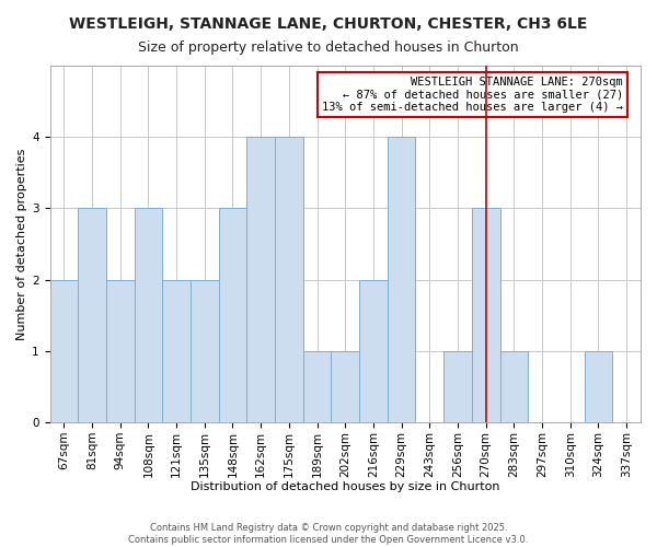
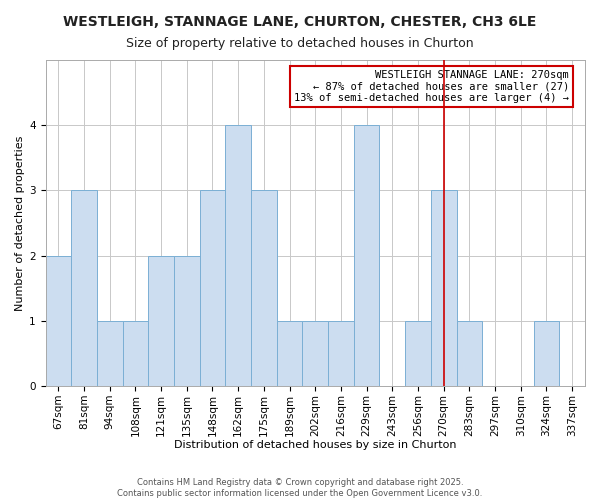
94sqm: 2 -> 1
108sqm: 3 -> 1
175sqm: 4 -> 3
216sqm: 2 -> 1
